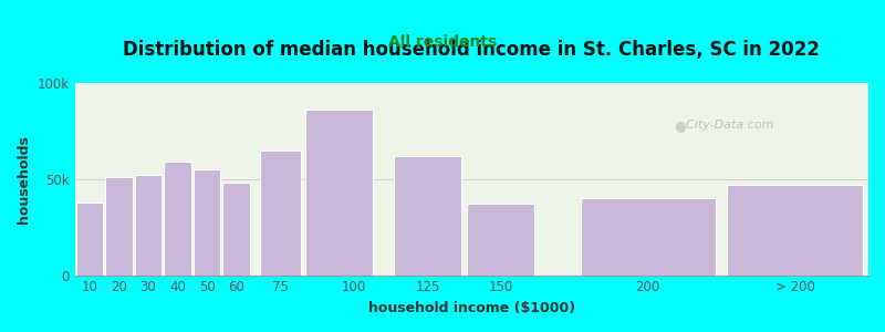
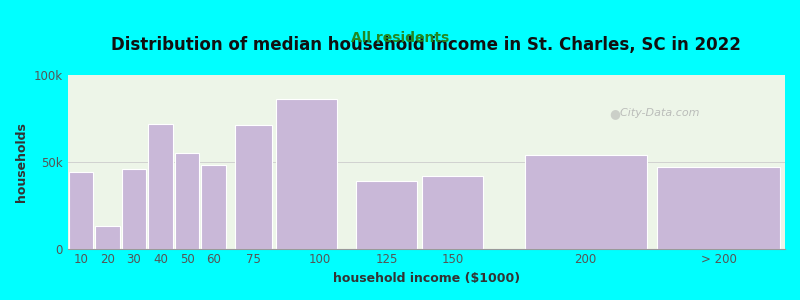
10: 38k -> 44k
20: 51k -> 13k
30: 52k -> 46k
40: 59k -> 72k
75: 65k -> 71k
125: 62k -> 39k
150: 37k -> 42k
200: 40k -> 54k
